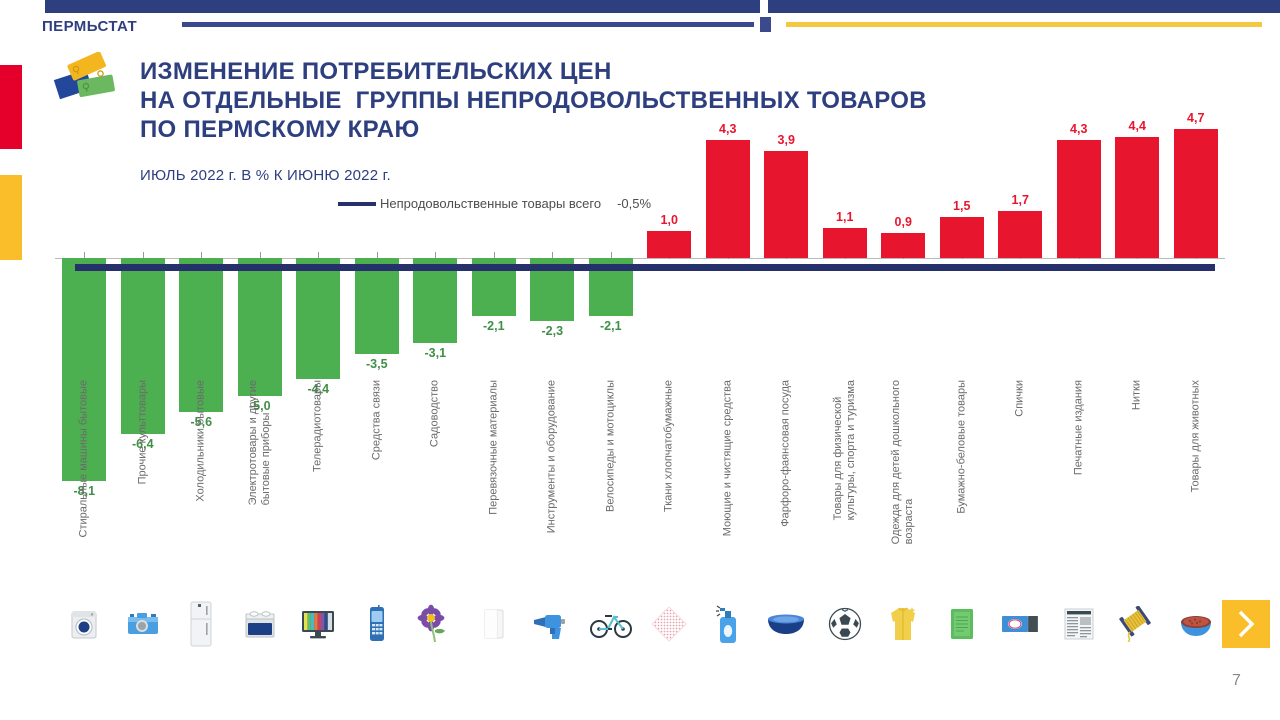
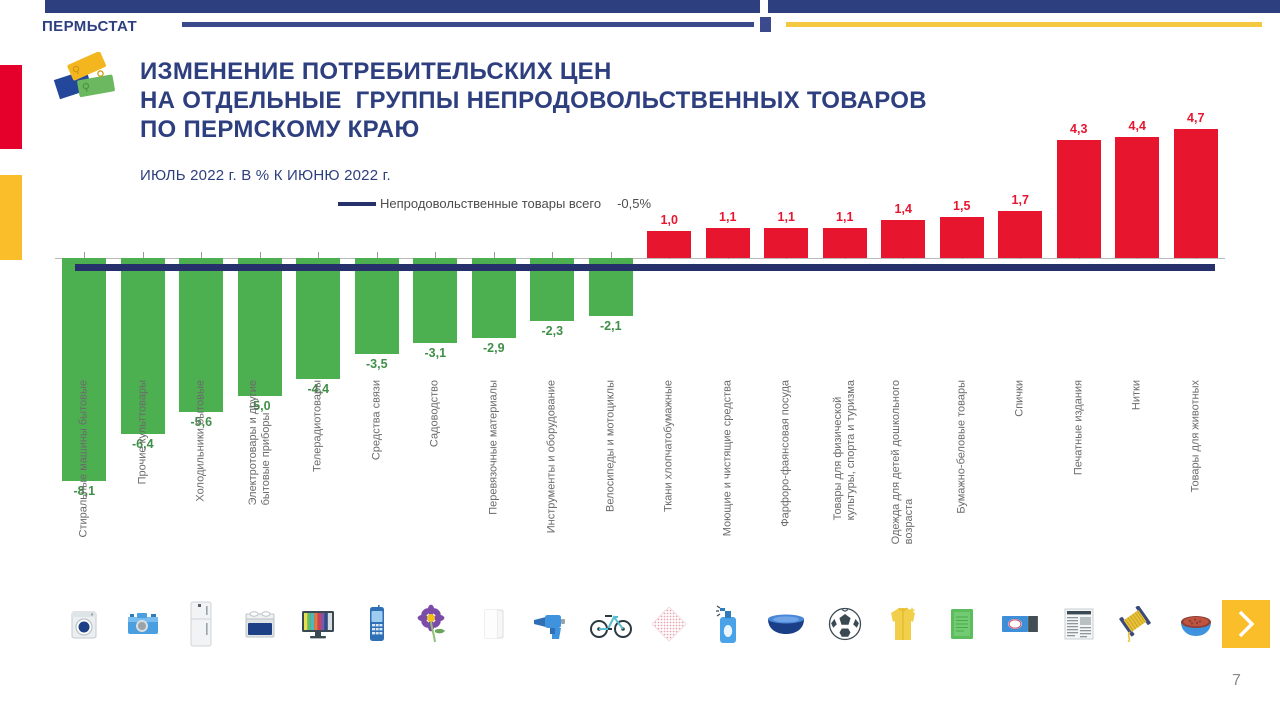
Перевязочные материалы: -2,1 -> -2,9
Моющие и чистящие средства: 4,3 -> 1,1
Фарфоро-фаянсовая посуда: 3,9 -> 1,1
Одежда для детей дошкольного возраста: 0,9 -> 1,4
